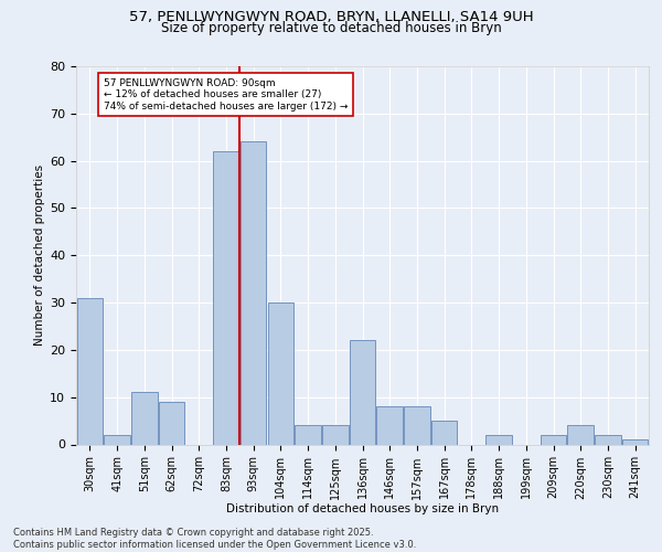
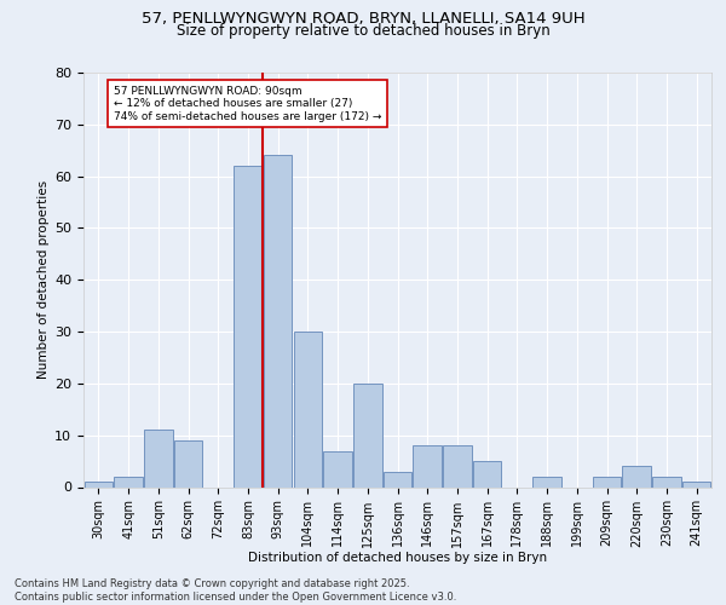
30sqm: 31 -> 1
114sqm: 4 -> 7
125sqm: 4 -> 20
136sqm: 22 -> 3
